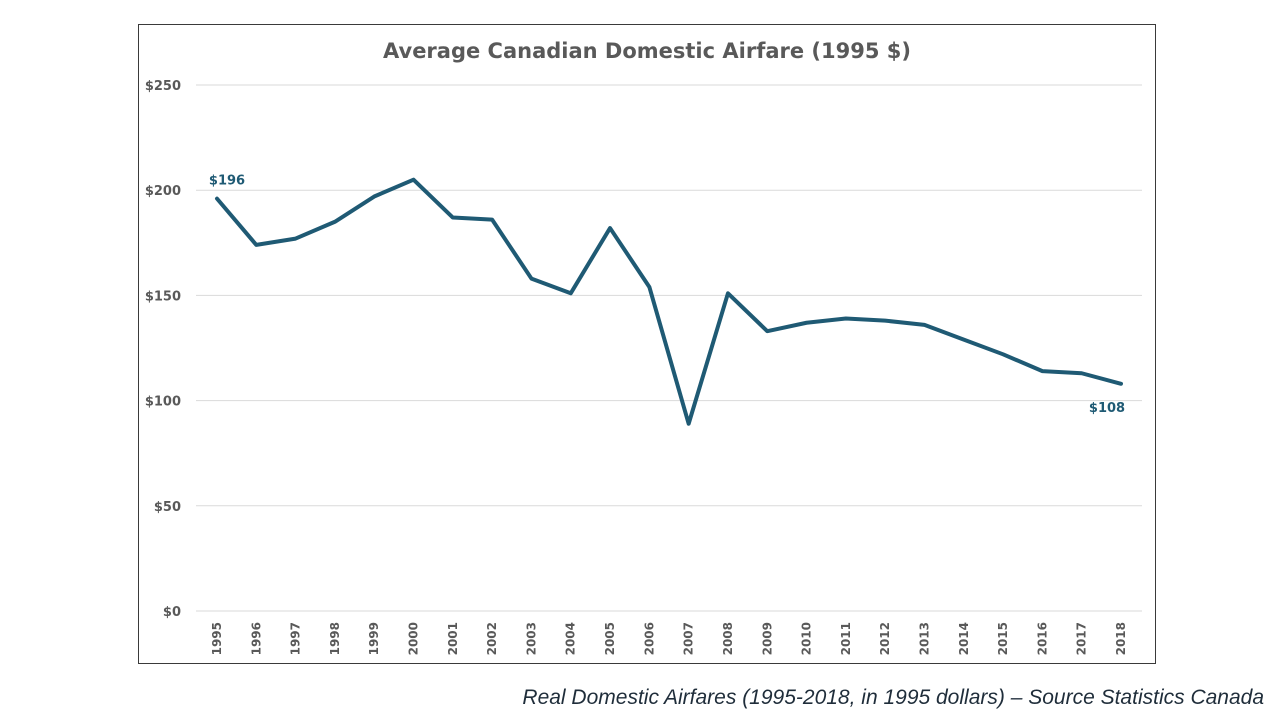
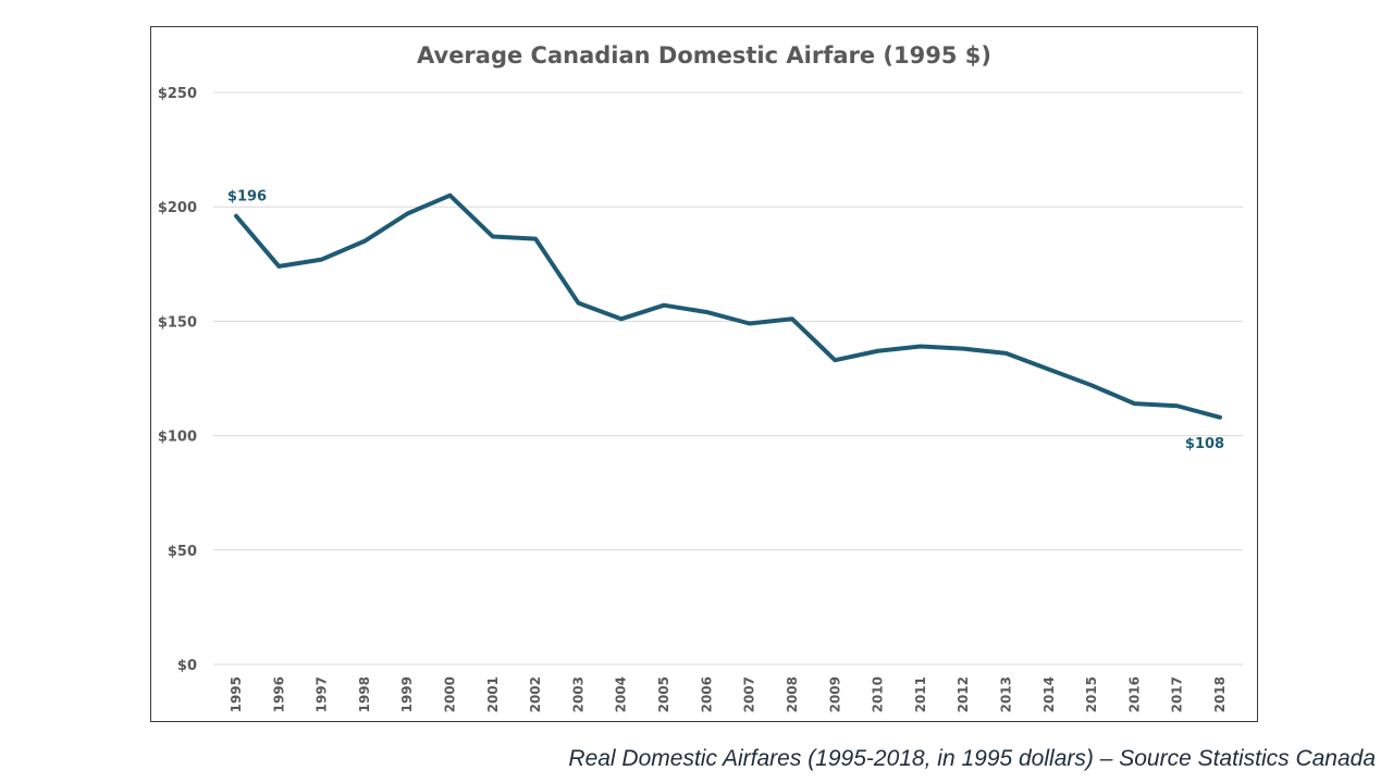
2005: $182 -> $157
2007: $89 -> $149
